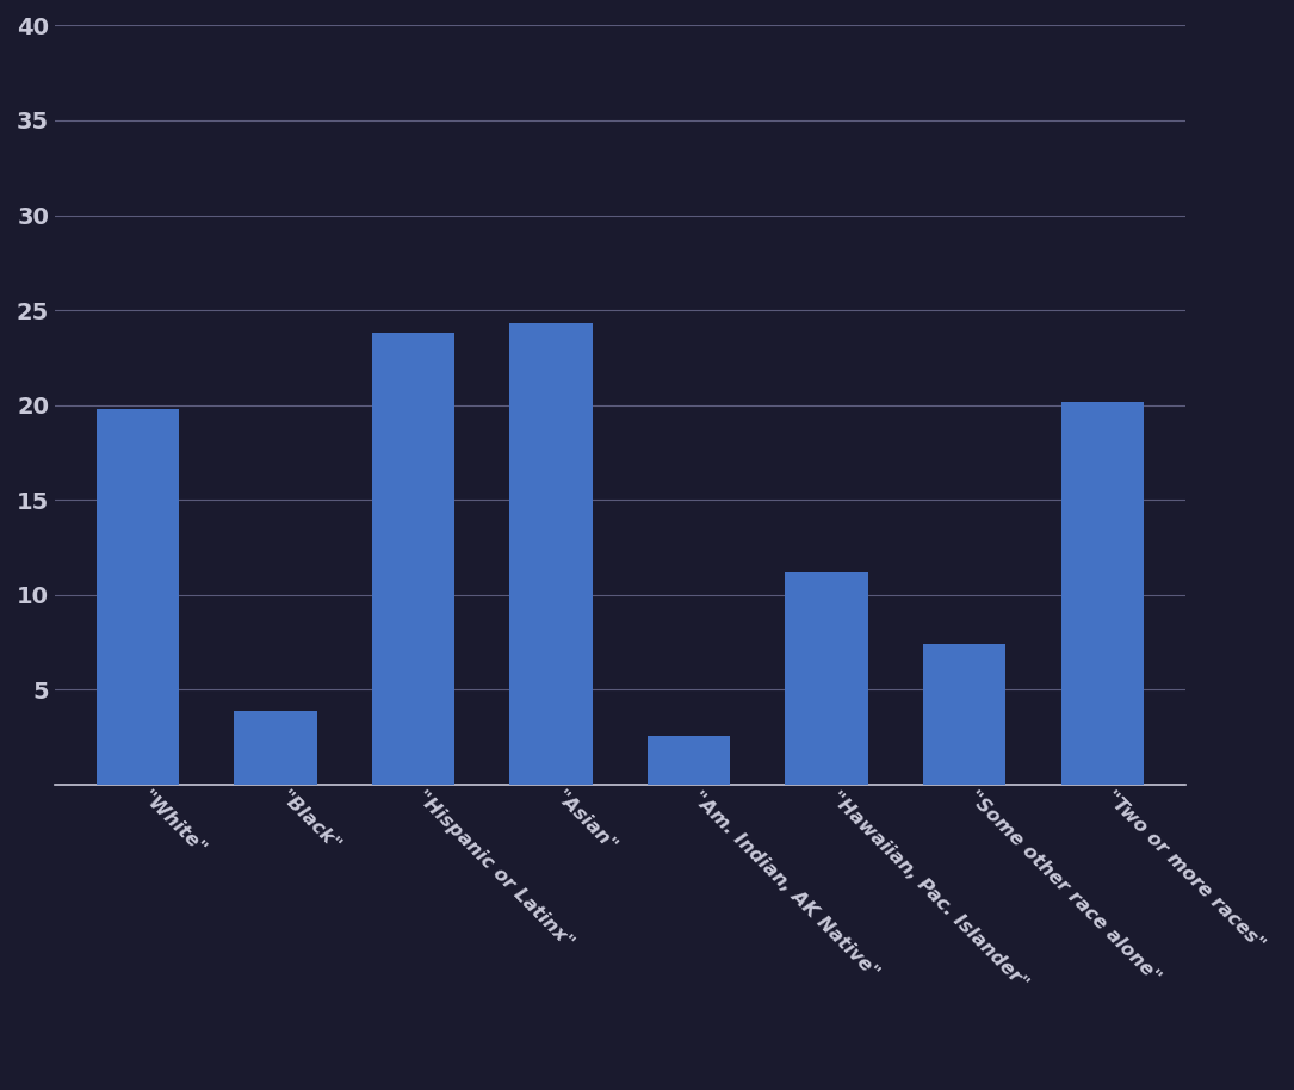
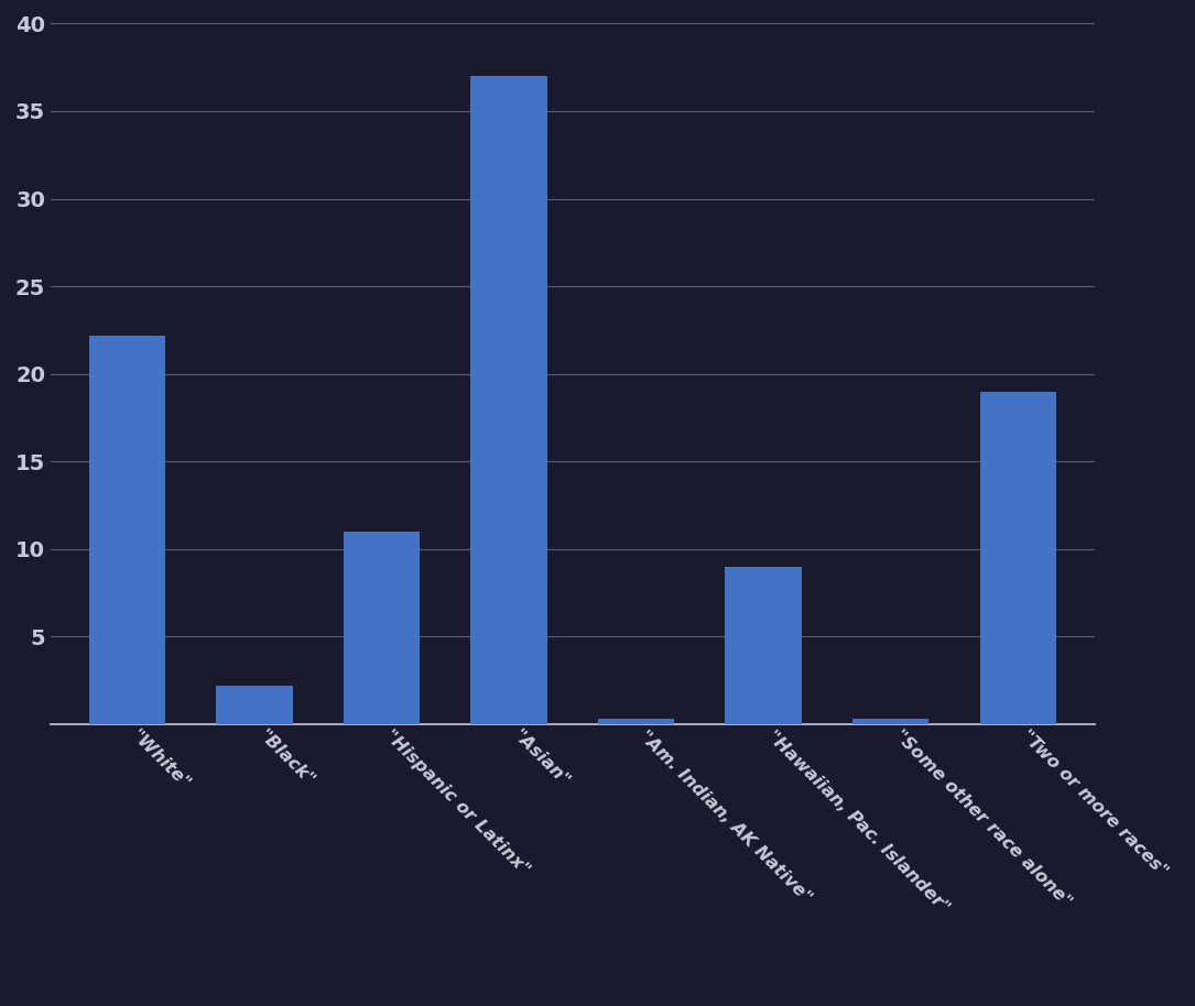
"White": 19.8 -> 22.2
"Black": 3.9 -> 2.2
"Hispanic or Latinx": 23.8 -> 11.0
"Asian": 24.3 -> 37.0
"Am. Indian, AK Native": 2.6 -> 0.3
"Hawaiian, Pac. Islander": 11.2 -> 9.0
"Some other race alone": 7.4 -> 0.3
"Two or more races": 20.2 -> 19.0
